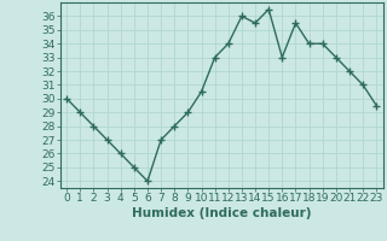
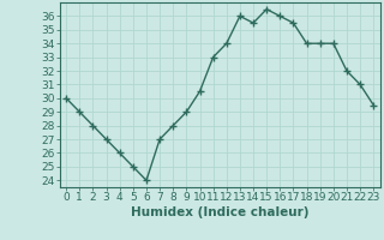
16: 33.0 -> 36.0
20: 33.0 -> 34.0
